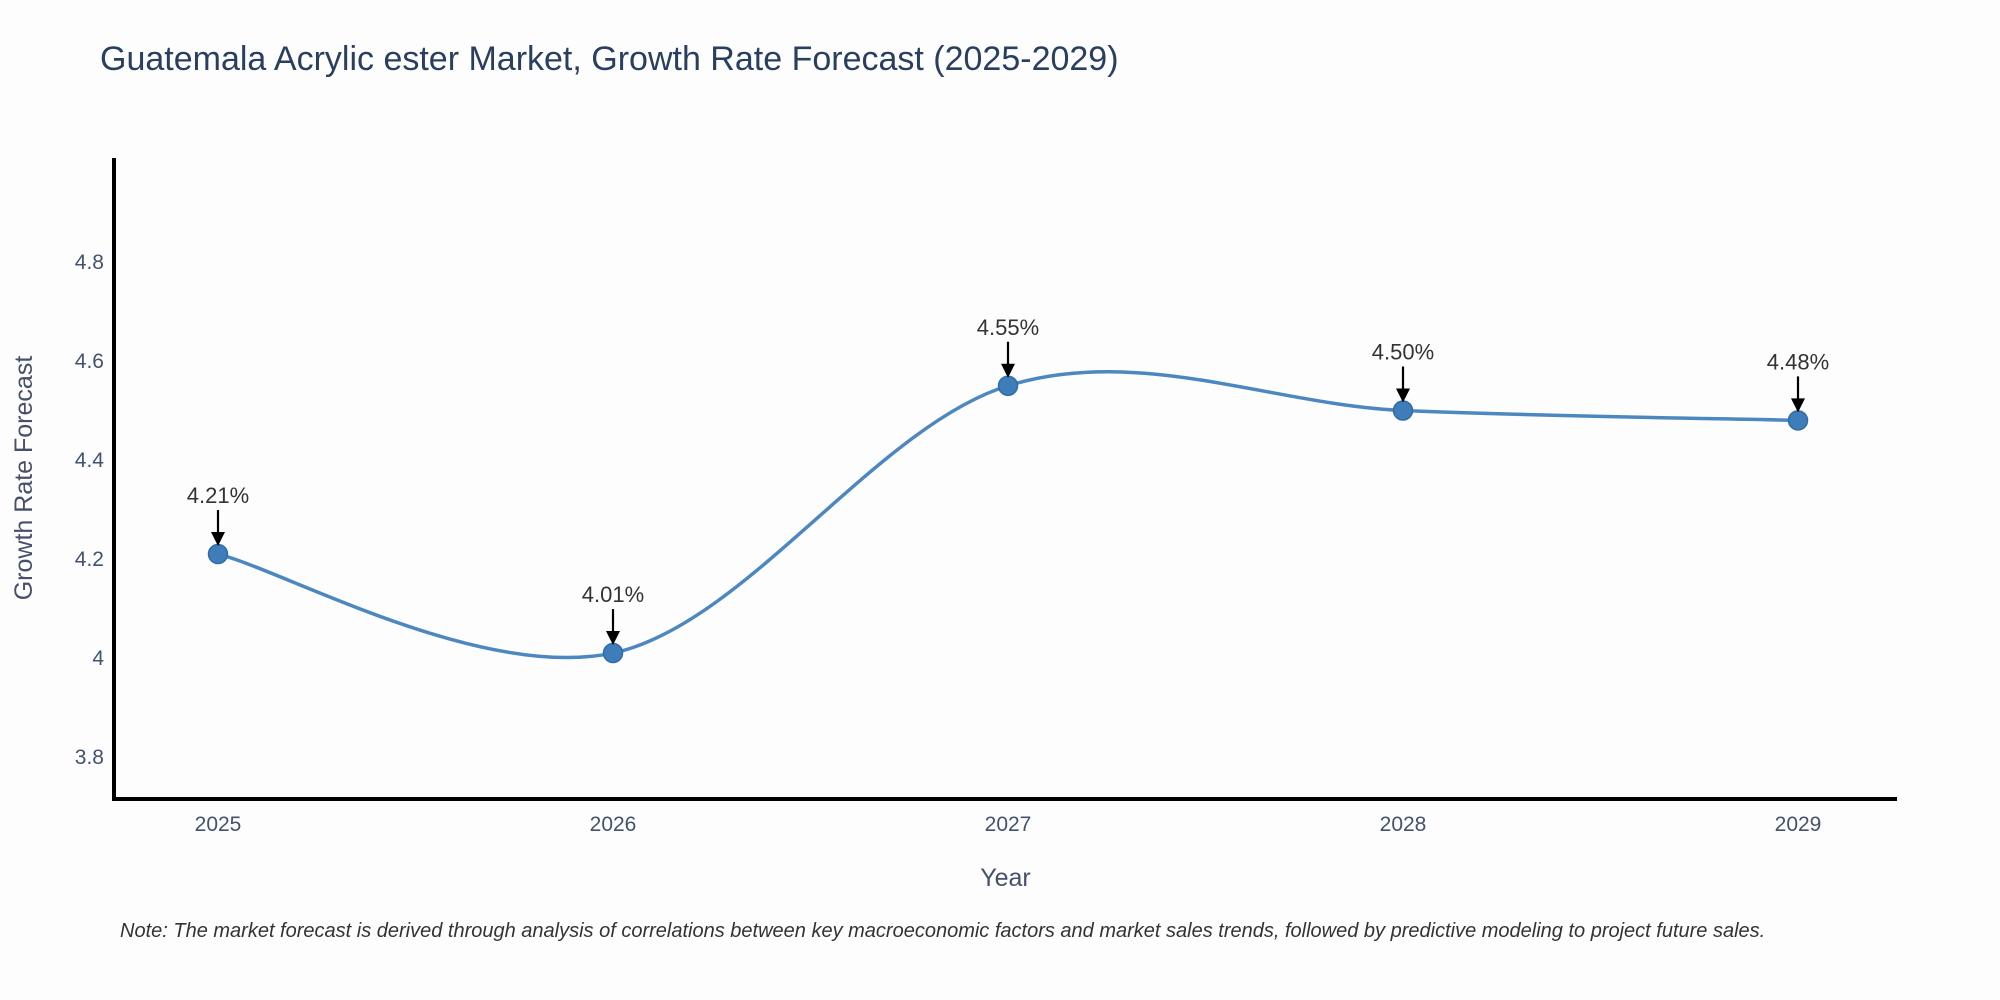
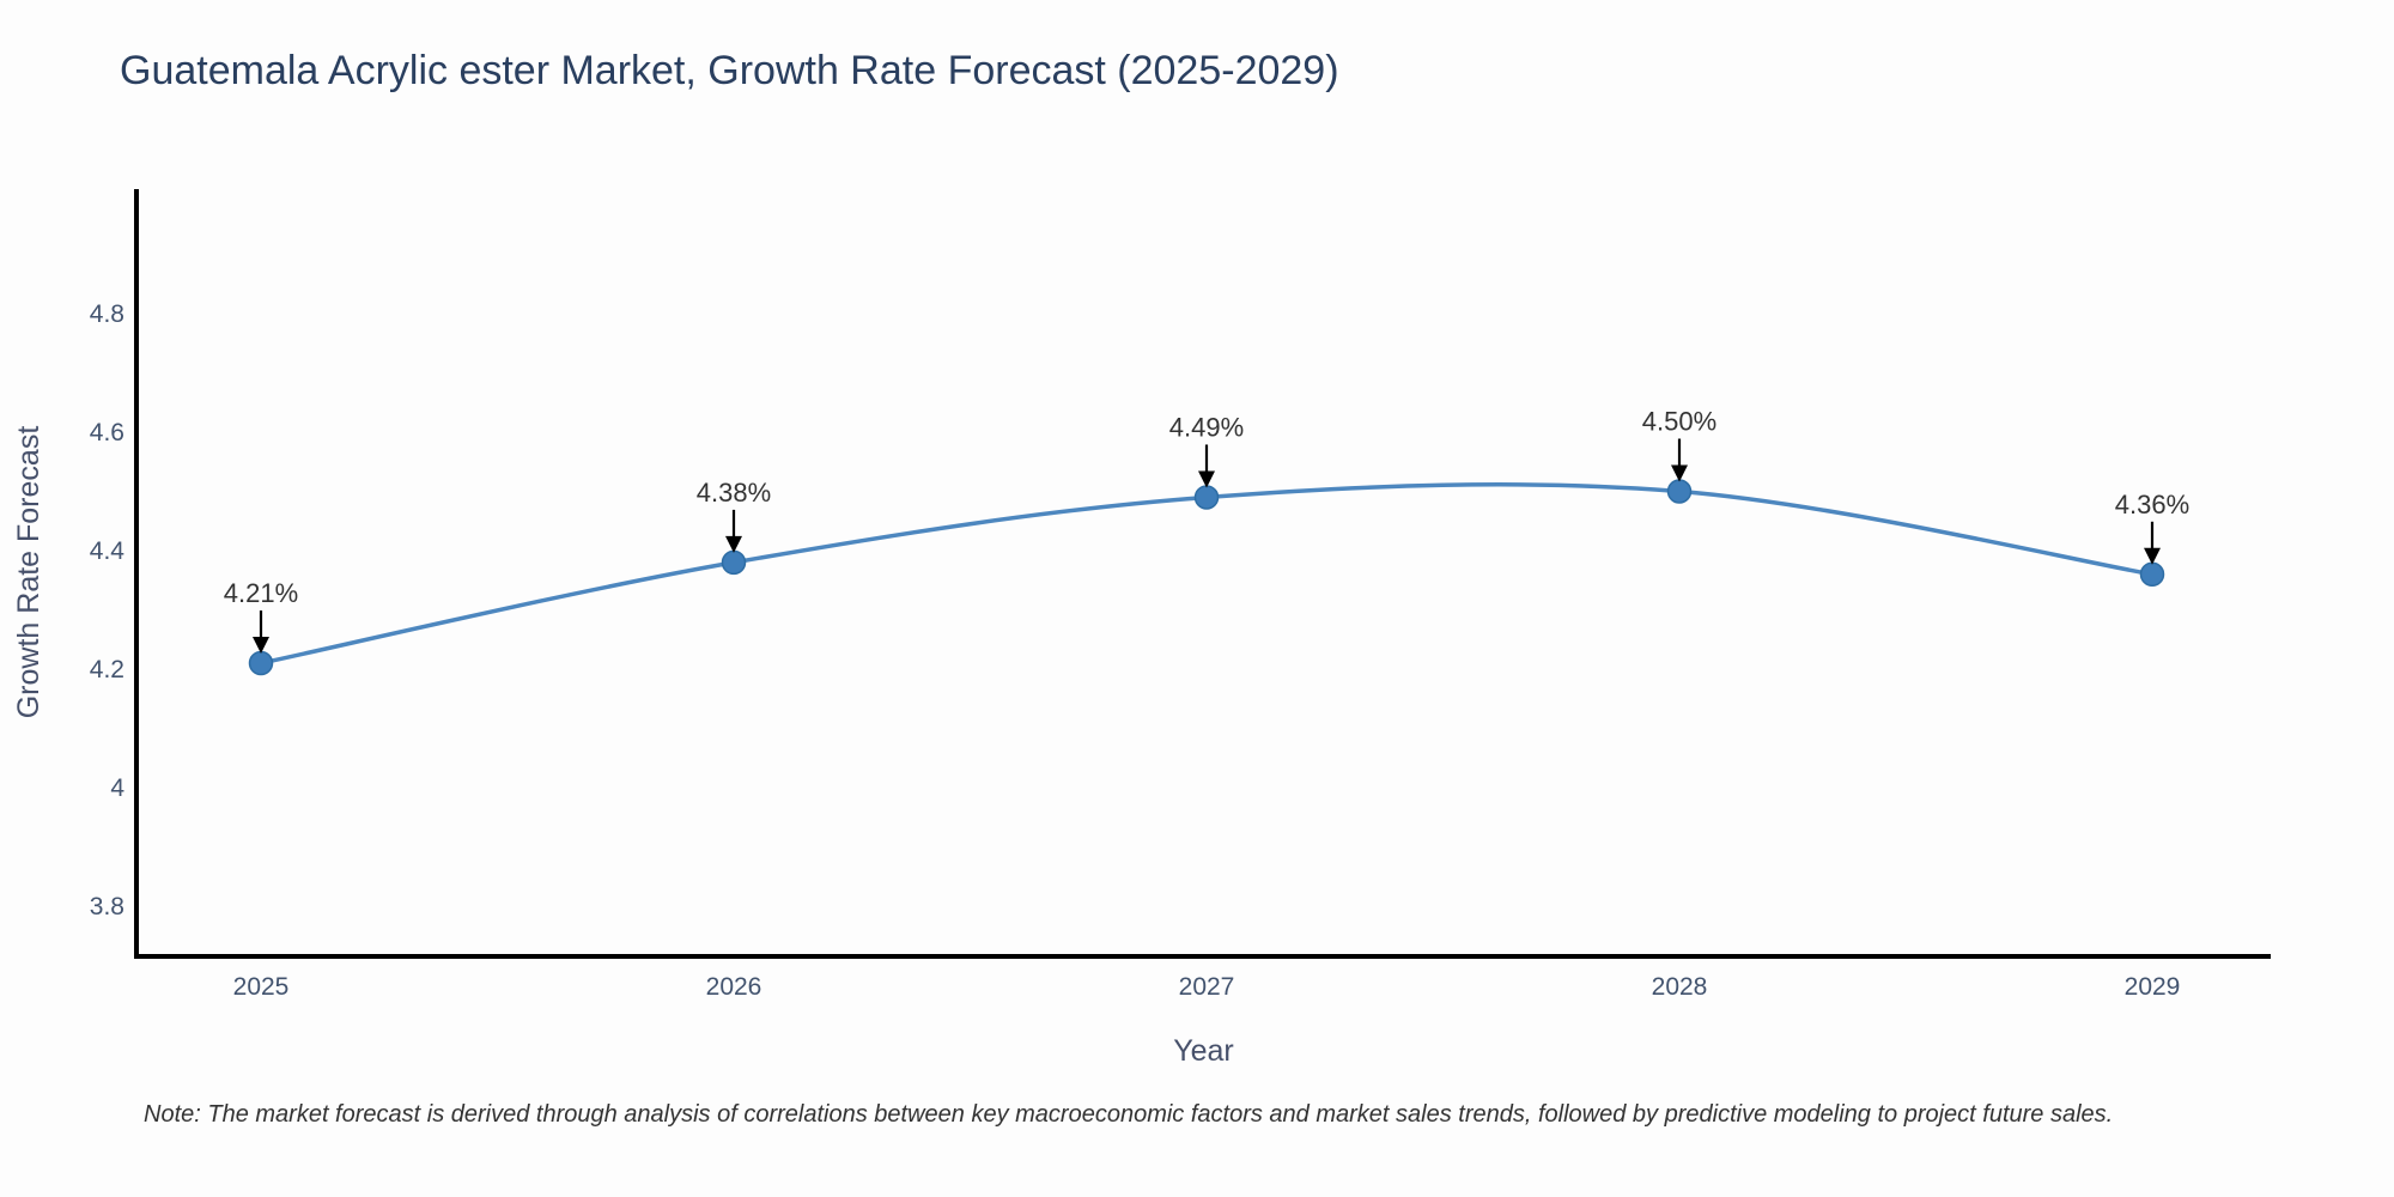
2026: 4.01% -> 4.38%
2027: 4.55% -> 4.49%
2029: 4.48% -> 4.36%
